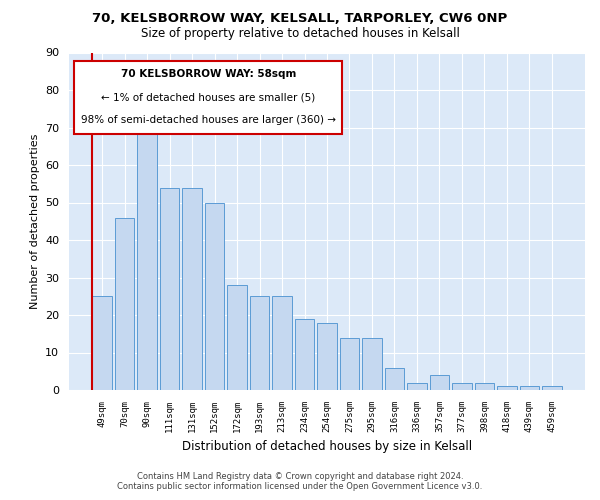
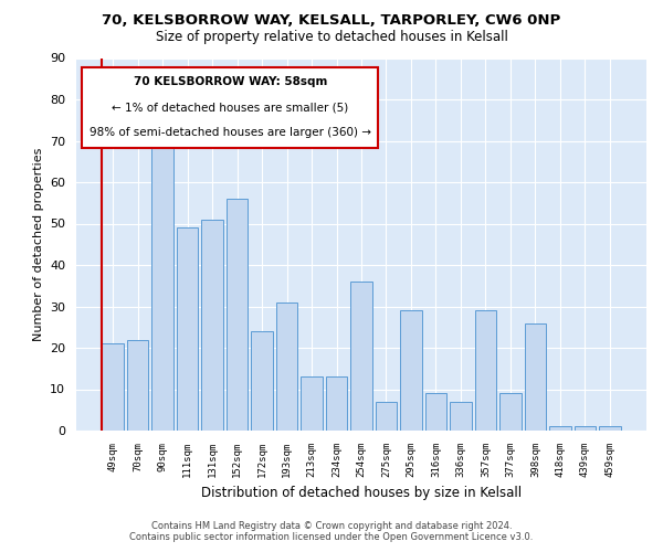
49sqm: 25 -> 21
70sqm: 46 -> 22
111sqm: 54 -> 49
131sqm: 54 -> 51
152sqm: 50 -> 56
172sqm: 28 -> 24
193sqm: 25 -> 31
213sqm: 25 -> 13
234sqm: 19 -> 13
254sqm: 18 -> 36
275sqm: 14 -> 7
295sqm: 14 -> 29
316sqm: 6 -> 9
336sqm: 2 -> 7
357sqm: 4 -> 29
377sqm: 2 -> 9
398sqm: 2 -> 26
